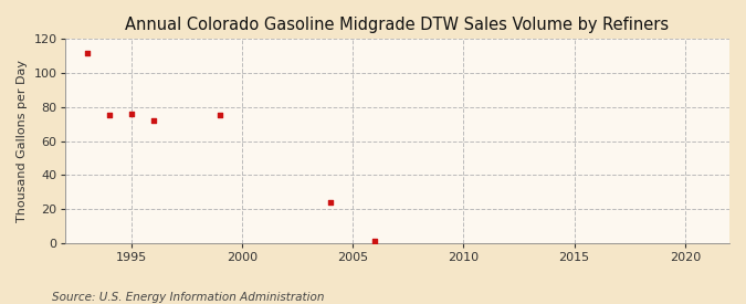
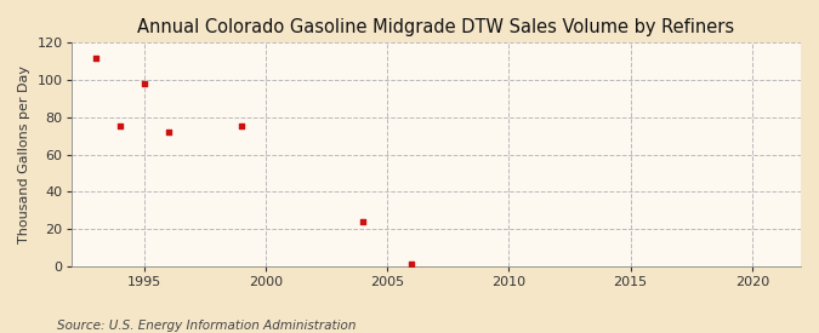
1995: 76 -> 98
